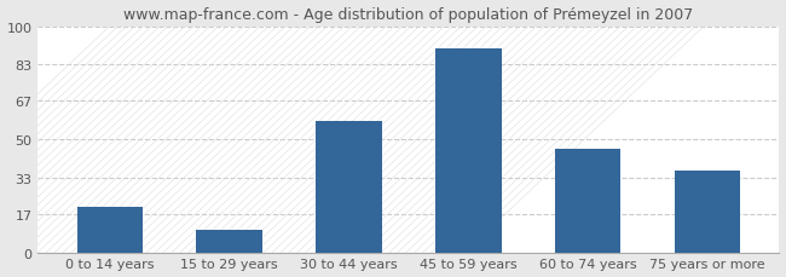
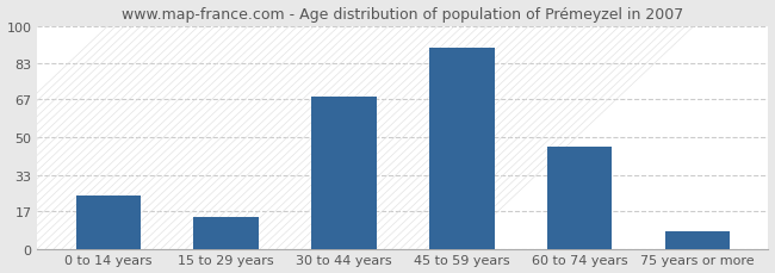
0 to 14 years: 20 -> 24
15 to 29 years: 10 -> 14
30 to 44 years: 58 -> 68
75 years or more: 36 -> 8
